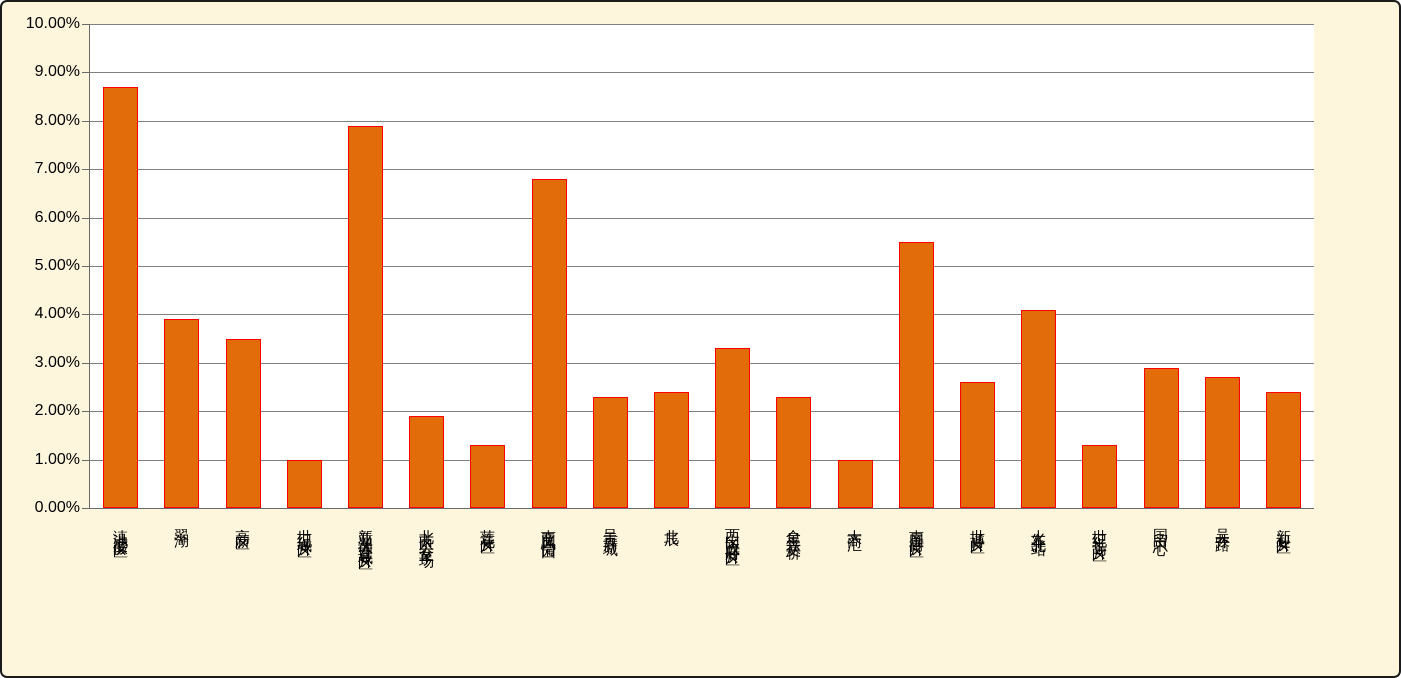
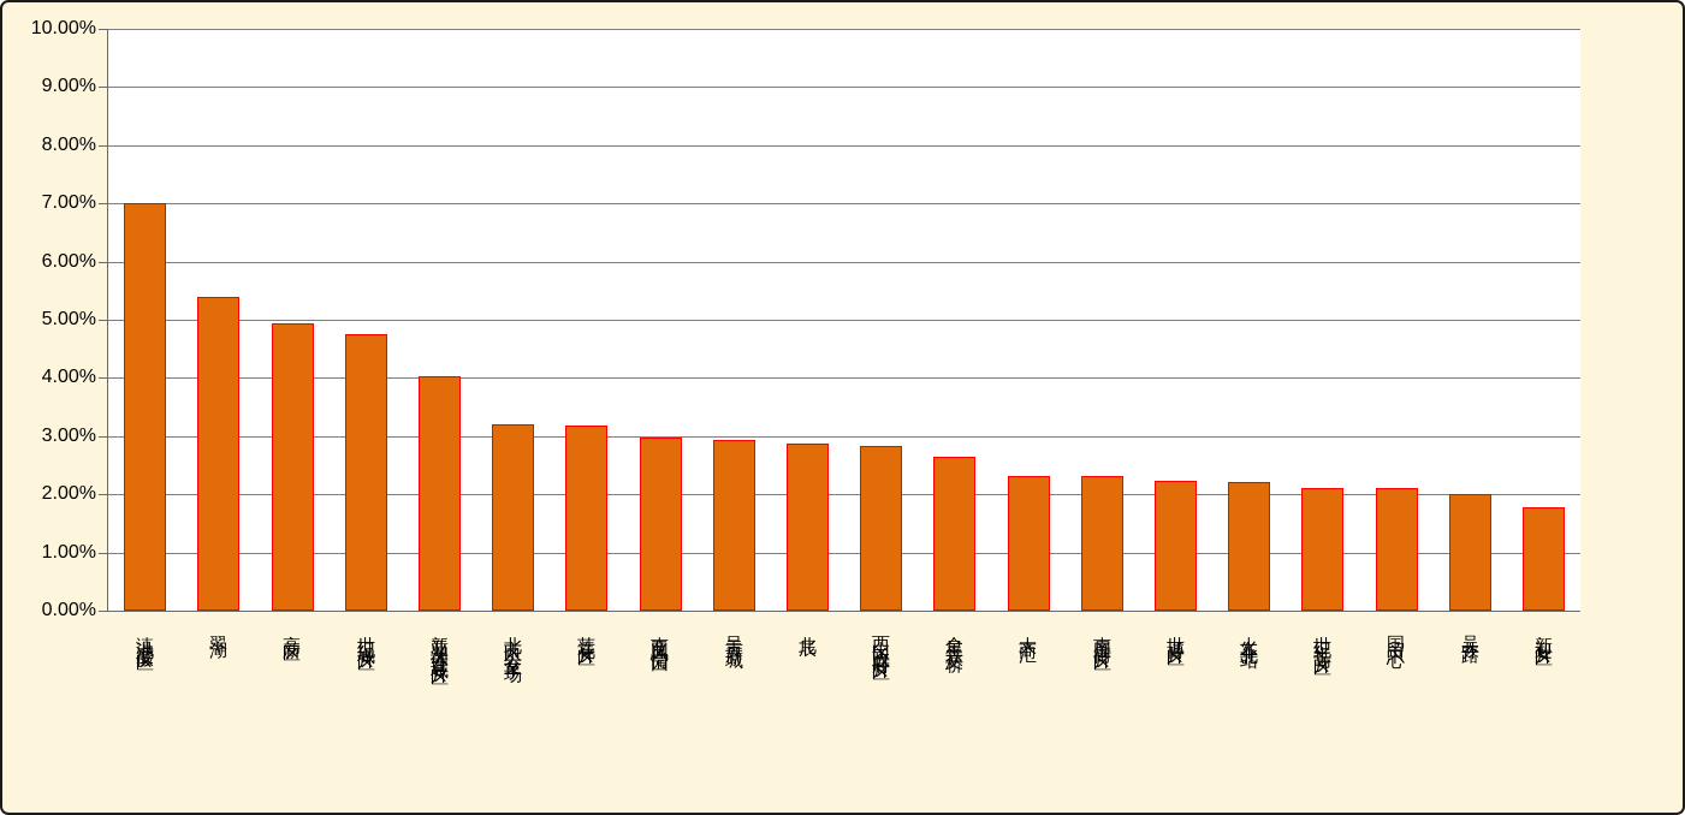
滇池度假区: 8.7% -> 7.0%
翠湖: 3.9% -> 5.4%
高新区: 3.5% -> 4.9%
世纪城片区: 1.0% -> 4.8%
新亚洲体育城片区: 7.9% -> 4.0%
北市区公交车场: 1.9% -> 3.2%
莲花片区: 1.3% -> 3.2%
南亚风情园: 6.8% -> 3.0%
呈贡新城: 2.3% -> 2.9%
北辰: 2.4% -> 2.9%
西山区政府片区: 3.3% -> 2.8%
金星立交桥: 2.3% -> 2.6%
大商汇: 1.0% -> 2.3%
南屏街片区: 5.5% -> 2.3%
世博片区: 2.6% -> 2.2%
火车北站: 4.1% -> 2.2%
世纪半岛片区: 1.3% -> 2.1%
国贸中心: 2.9% -> 2.1%
吴井路: 2.7% -> 2.0%
新迎片区: 2.4% -> 1.8%
